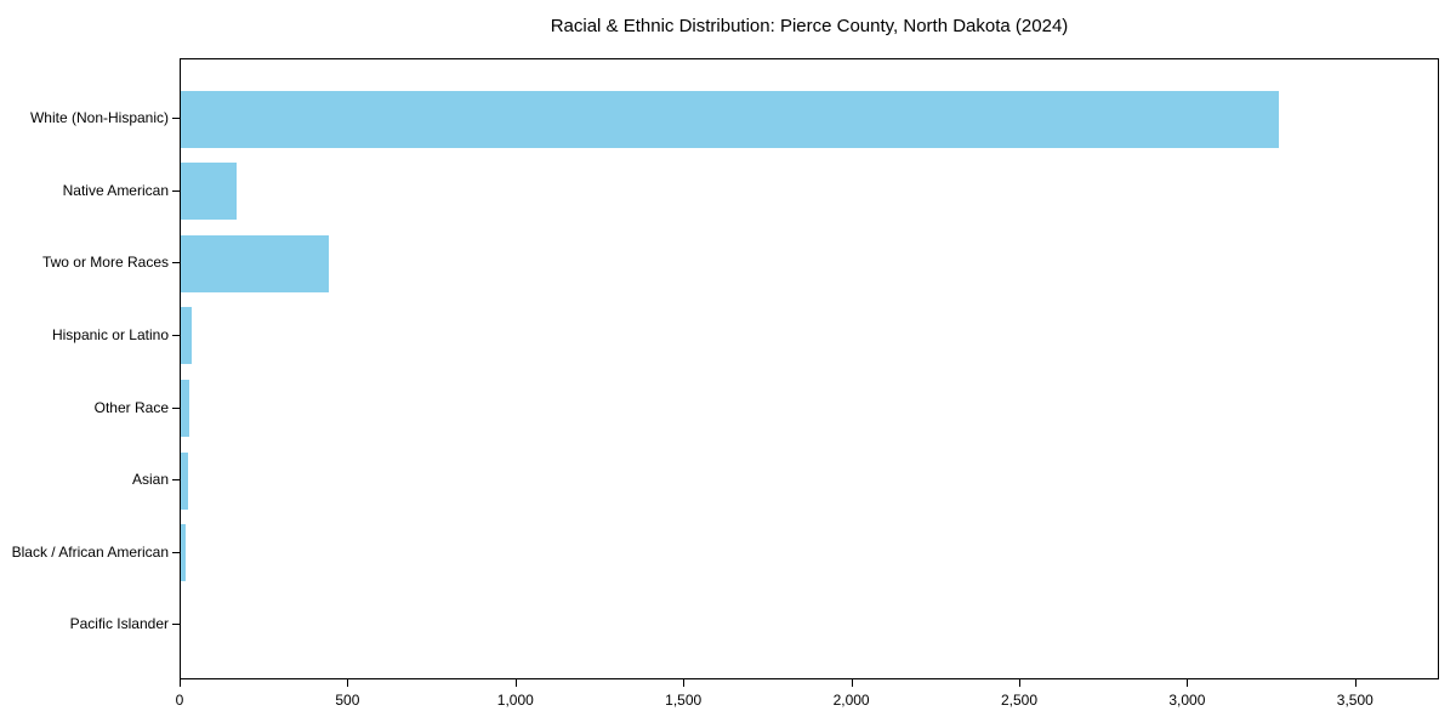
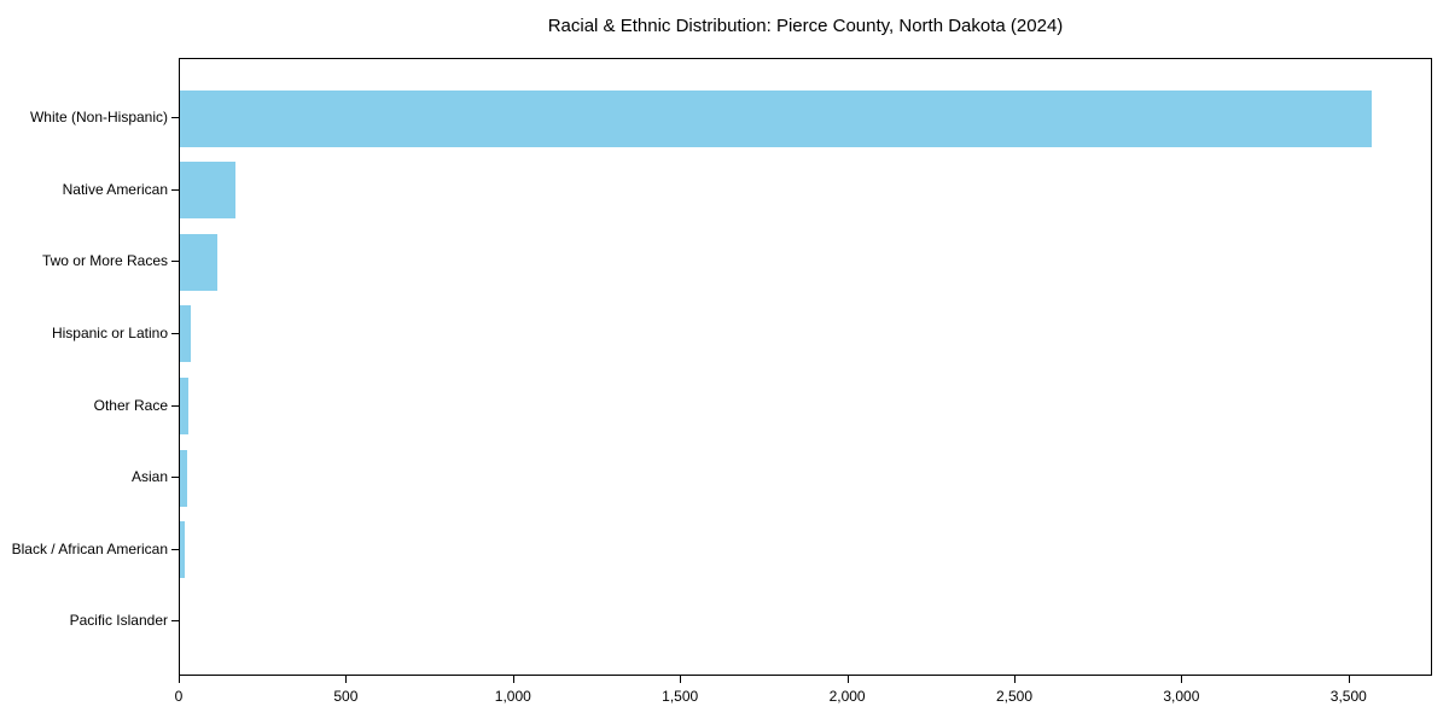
White (Non-Hispanic): 3270 -> 3570
Two or More Races: 440 -> 110
